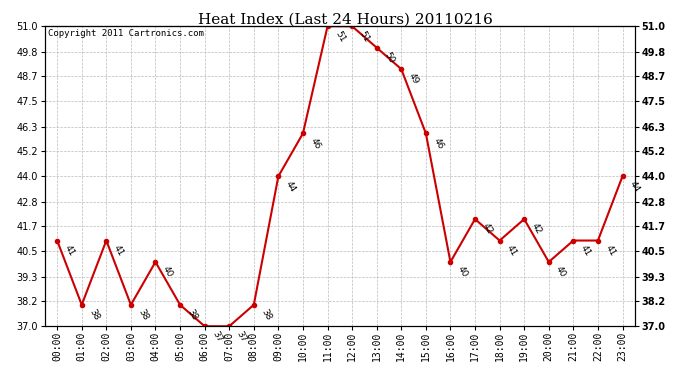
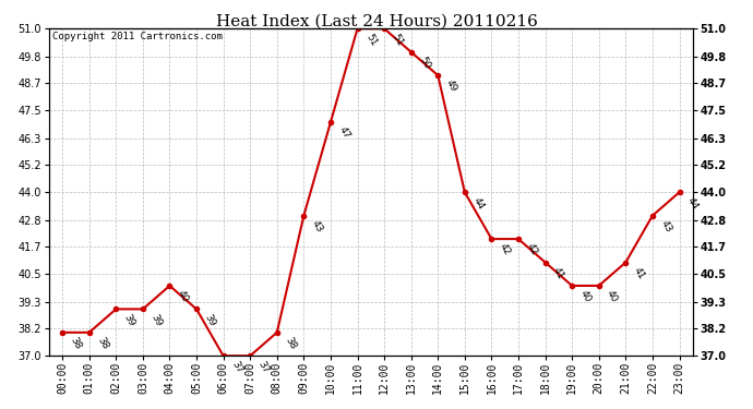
00:00: 41 -> 38
02:00: 41 -> 39
03:00: 38 -> 39
05:00: 38 -> 39
09:00: 44 -> 43
10:00: 46 -> 47
15:00: 46 -> 44
16:00: 40 -> 42
19:00: 42 -> 40
22:00: 41 -> 43
